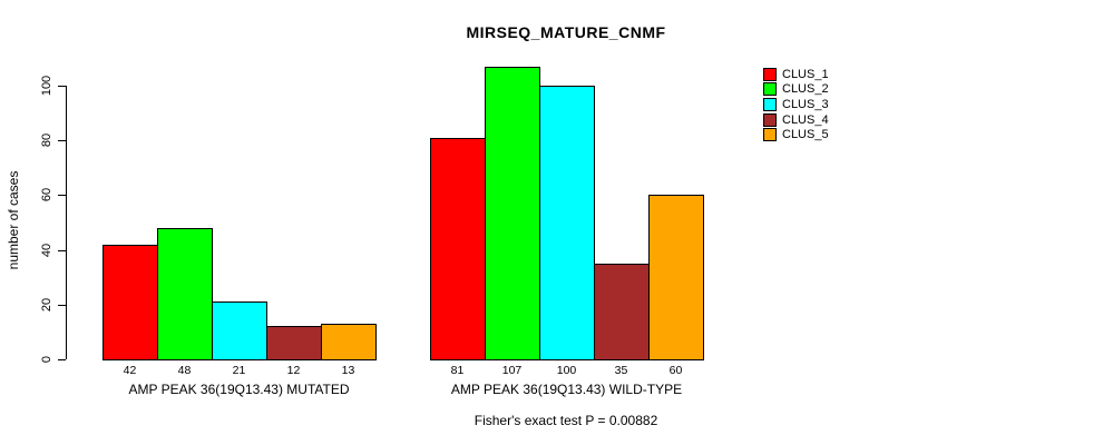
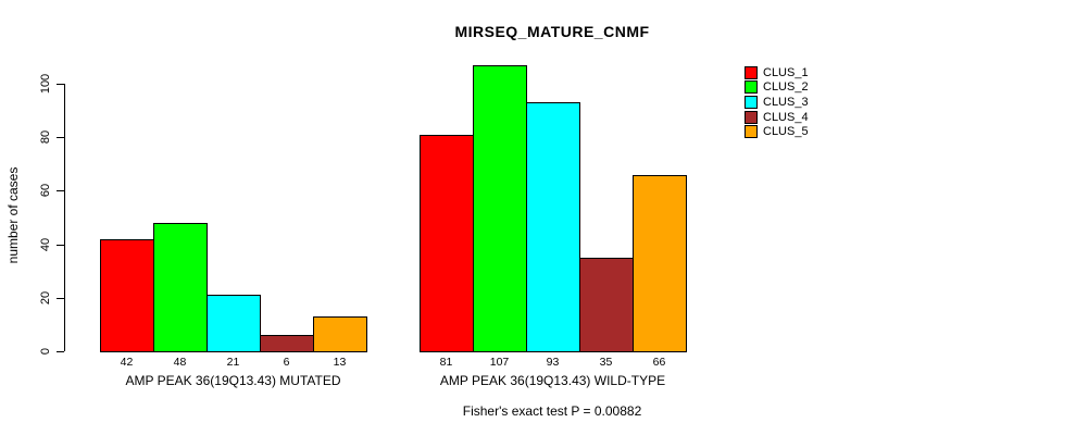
CLUS_4/AMP PEAK 36(19Q13.43) MUTATED: 12 -> 6
CLUS_3/AMP PEAK 36(19Q13.43) WILD-TYPE: 100 -> 93
CLUS_5/AMP PEAK 36(19Q13.43) WILD-TYPE: 60 -> 66
